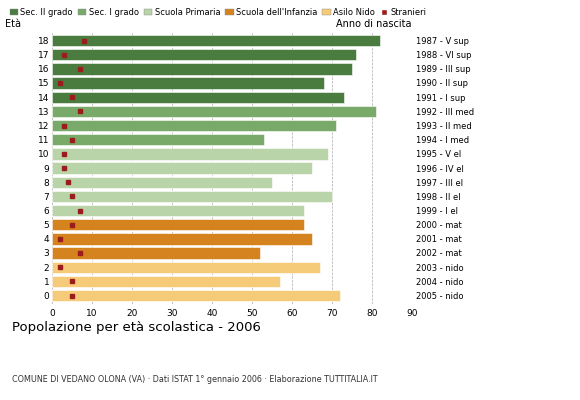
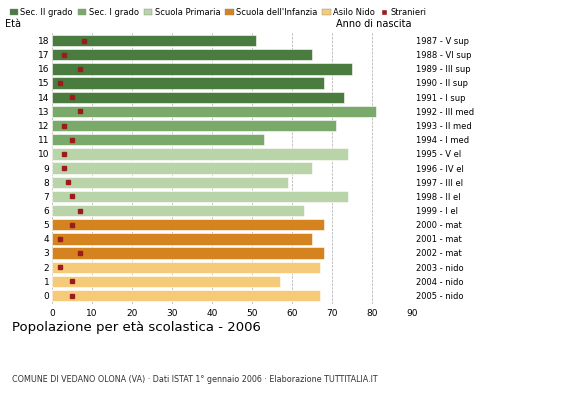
18: 82 -> 51
17: 76 -> 65
10: 69 -> 74
8: 55 -> 59
7: 70 -> 74
5: 63 -> 68
3: 52 -> 68
0: 72 -> 67
